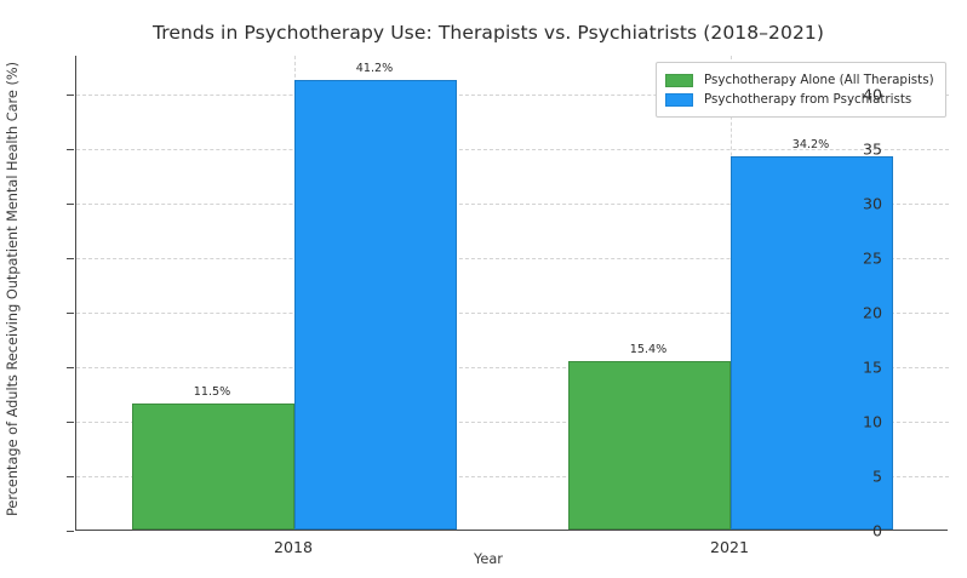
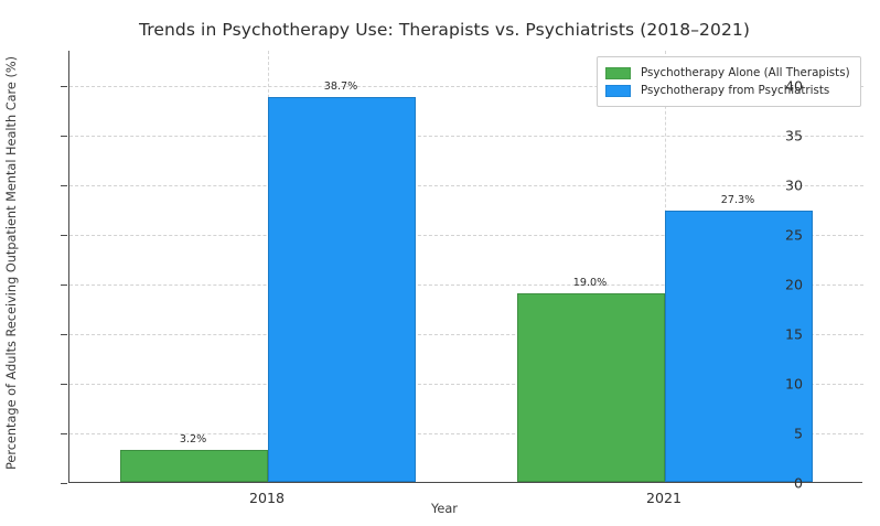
Psychotherapy Alone (All Therapists)/2018: 11.5% -> 3.2%
Psychotherapy from Psychiatrists/2018: 41.2% -> 38.7%
Psychotherapy Alone (All Therapists)/2021: 15.4% -> 19.0%
Psychotherapy from Psychiatrists/2021: 34.2% -> 27.3%
